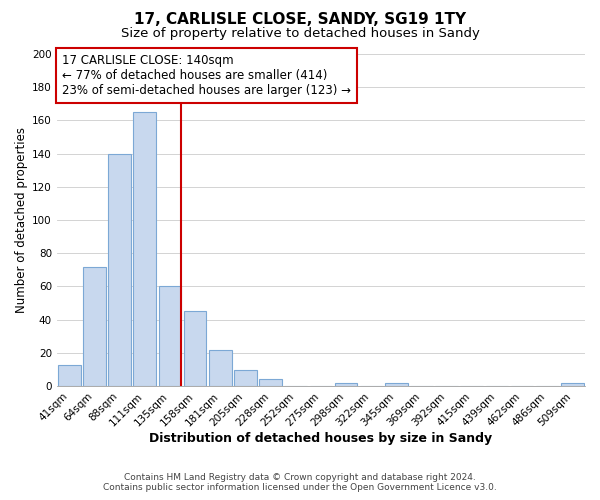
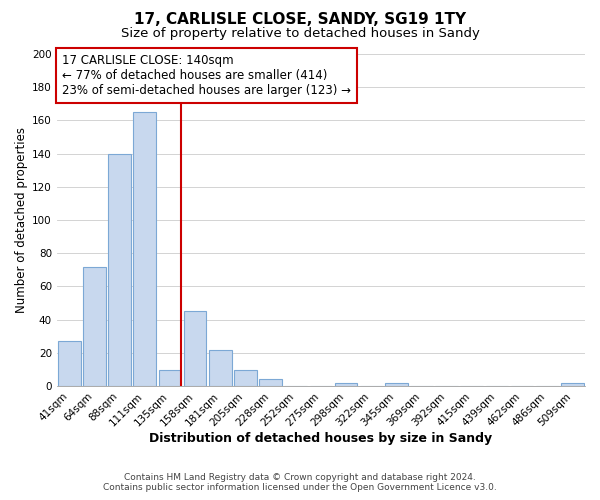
41sqm: 13 -> 27
135sqm: 60 -> 10
